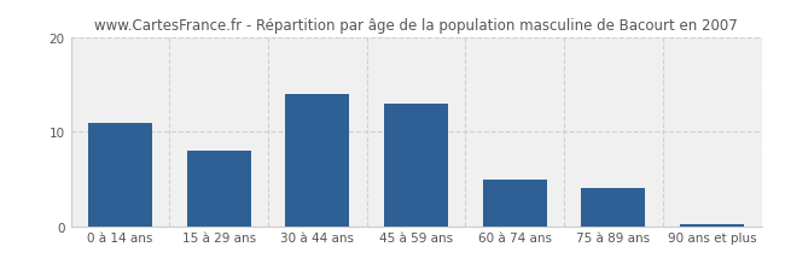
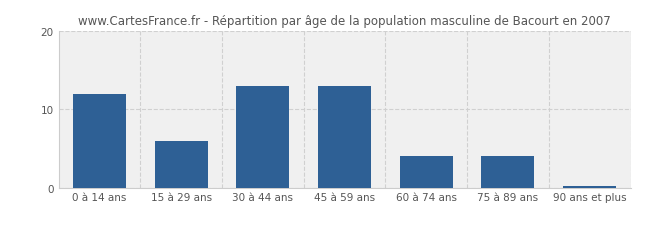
0 à 14 ans: 11.0 -> 12.0
15 à 29 ans: 8.0 -> 6.0
30 à 44 ans: 14.0 -> 13.0
60 à 74 ans: 5.0 -> 4.0
